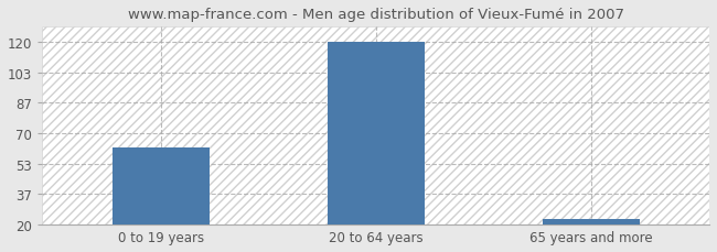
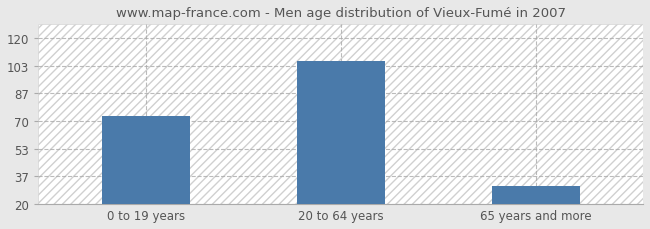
0 to 19 years: 62 -> 73
20 to 64 years: 120 -> 106
65 years and more: 23 -> 31
